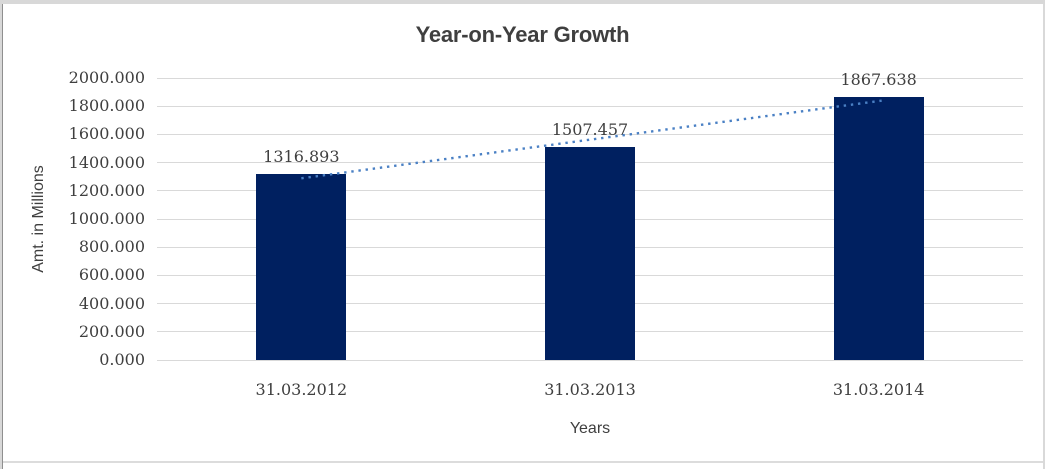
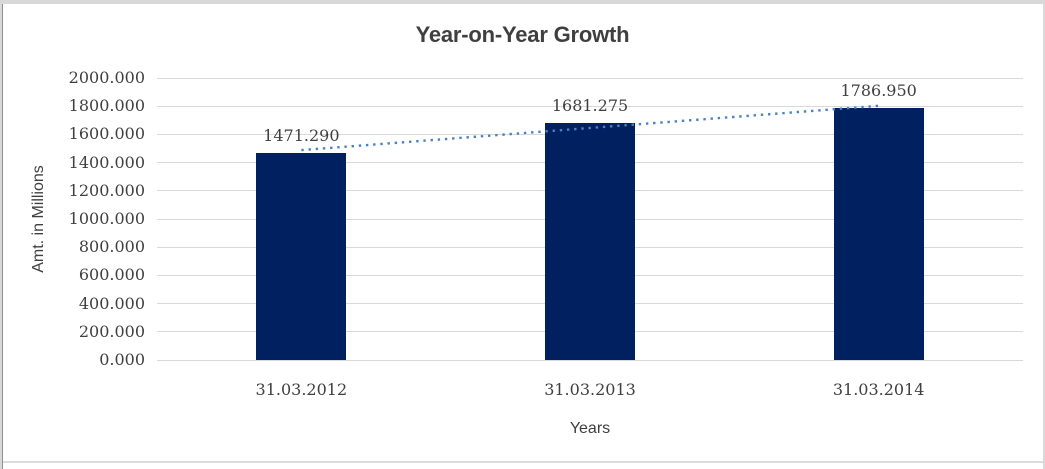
31.03.2012: 1316.893 -> 1471.290
31.03.2013: 1507.457 -> 1681.275
31.03.2014: 1867.638 -> 1786.950
